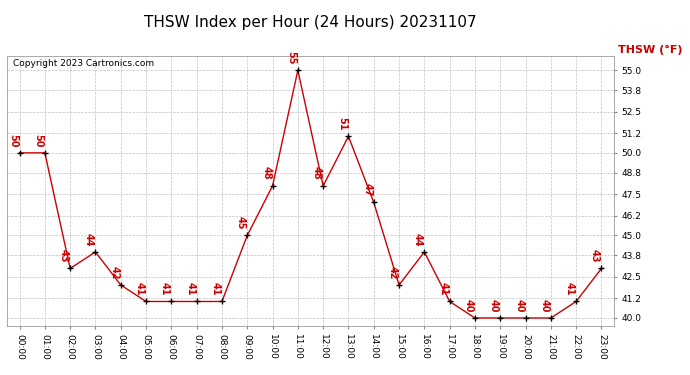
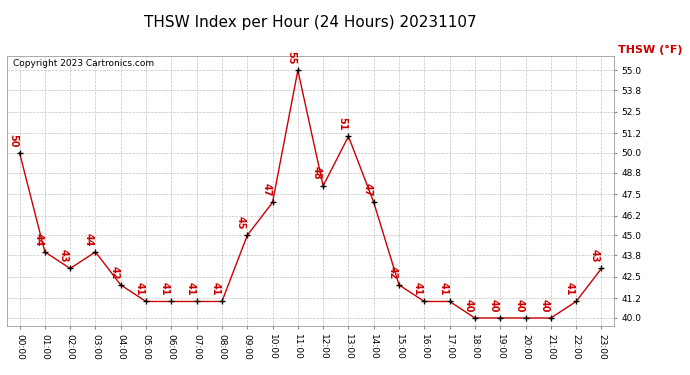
01:00: 50 -> 44
10:00: 48 -> 47
16:00: 44 -> 41
